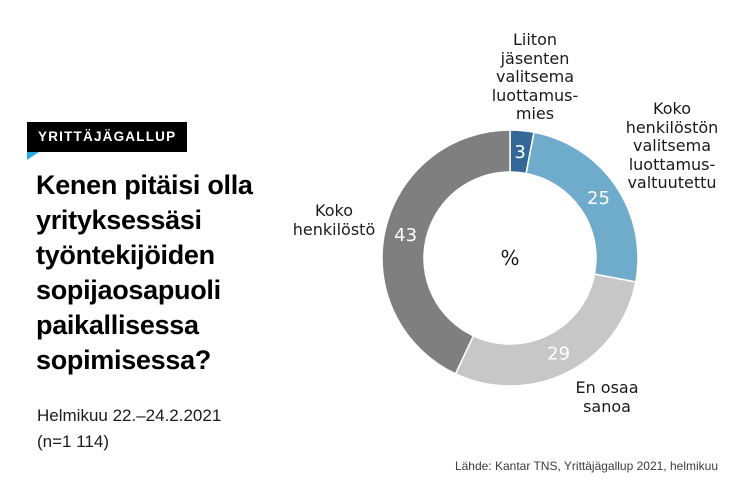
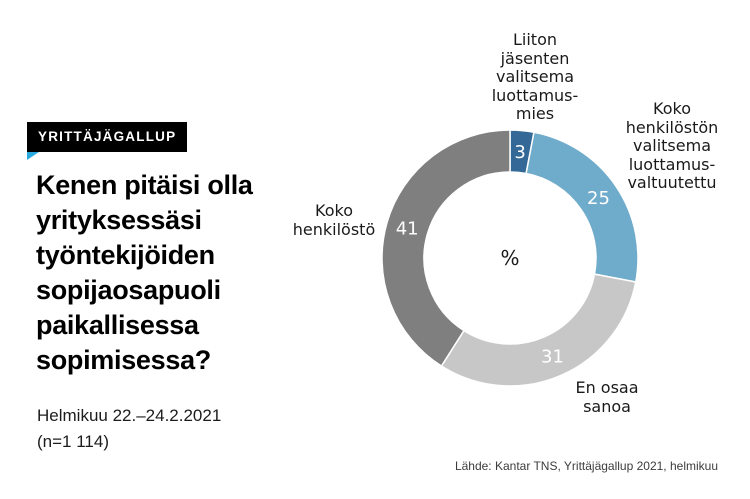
En osaa sanoa: 29 -> 31
Koko henkilöstö: 43 -> 41
